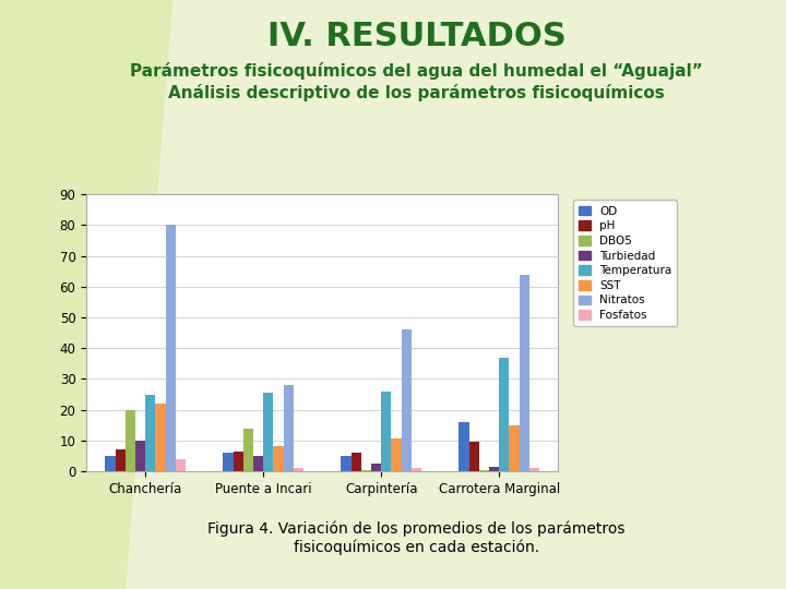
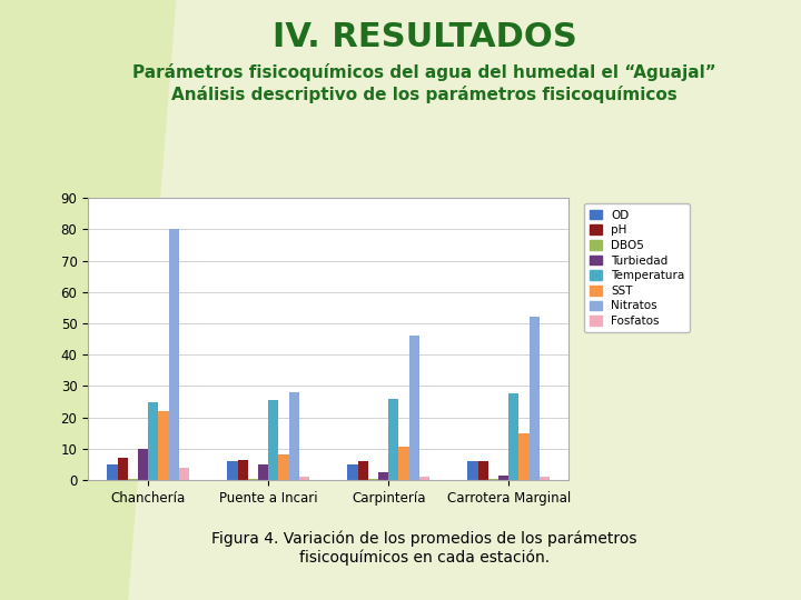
DBO5/Chanchería: 20.0 -> 0.5
DBO5/Puente a Incari: 14.0 -> 0.5
OD/Carrotera Marginal: 16 -> 6
pH/Carrotera Marginal: 9.5 -> 6.0
Temperatura/Carrotera Marginal: 37.0 -> 27.5
Nitratos/Carrotera Marginal: 64 -> 52
